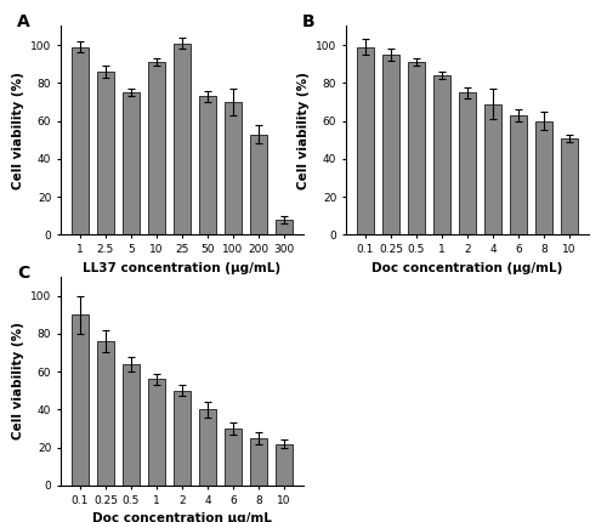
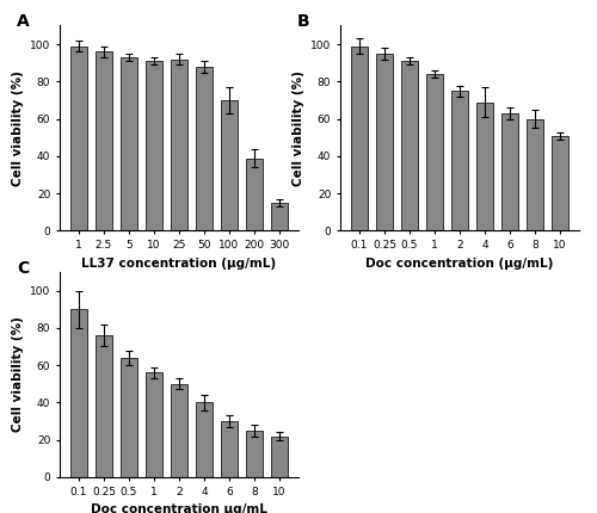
2.5: 86 -> 96
5: 75 -> 93
25: 101 -> 92
50: 73 -> 88
200: 53 -> 39
300: 8 -> 15
